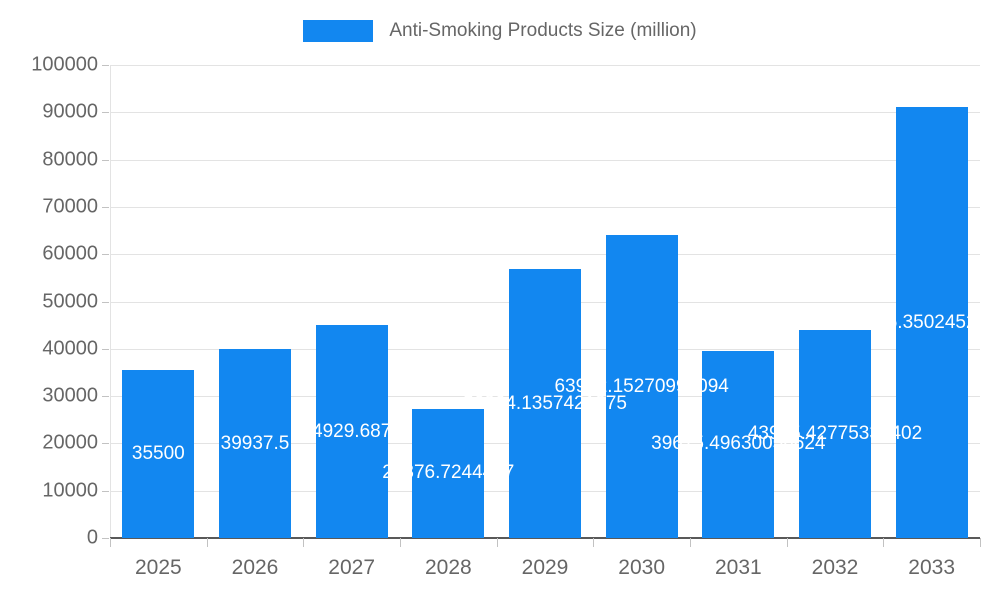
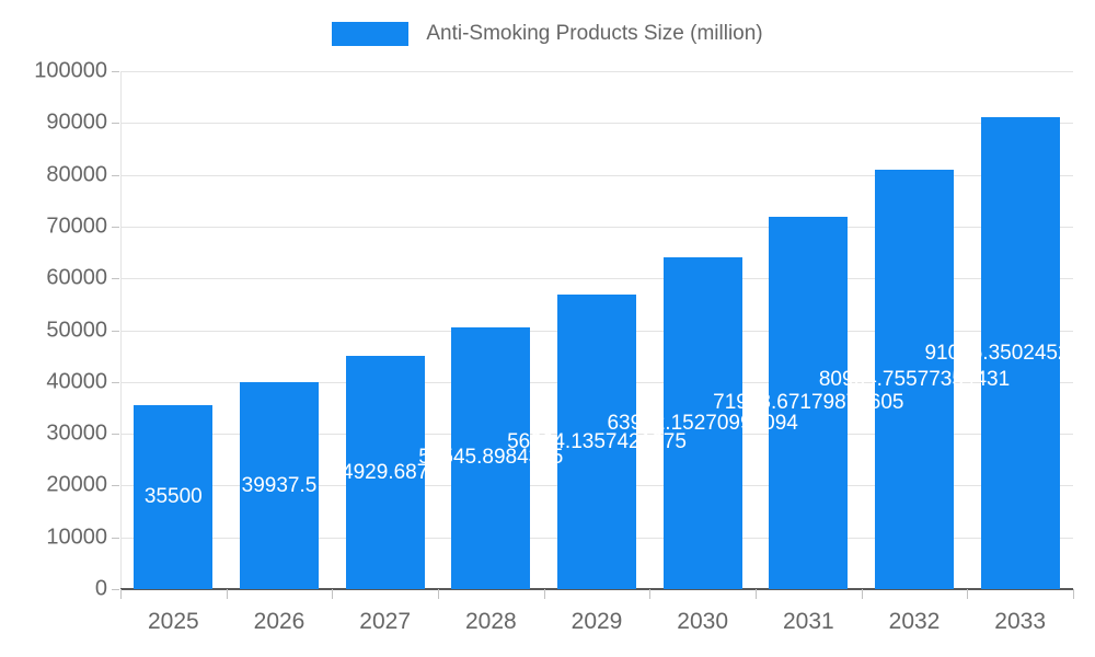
2028: 27376.7244417 -> 50545.8984375
2031: 39615.49630058624 -> 71968.67179870605
2032: 43915.42775335402 -> 80964.75577354431
